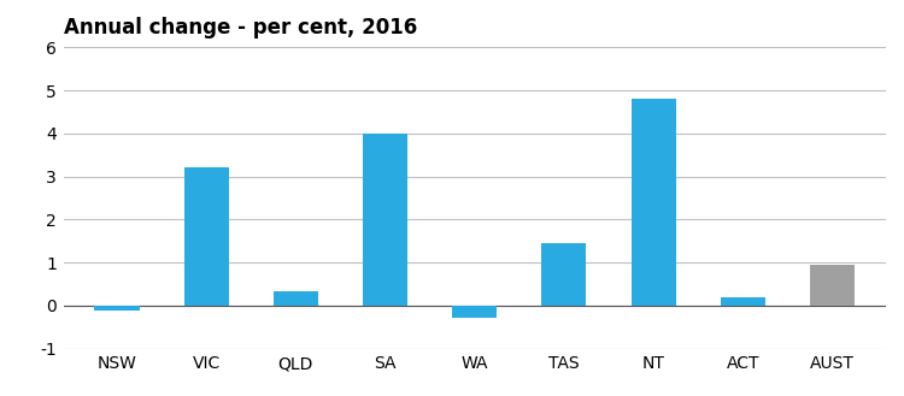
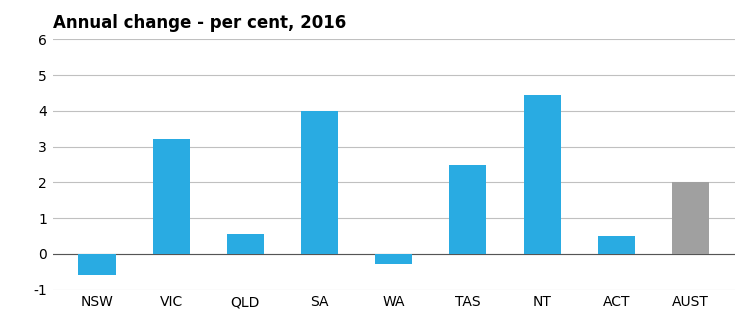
NSW: -0.13 -> -0.60
QLD: 0.32 -> 0.55
TAS: 1.45 -> 2.50
NT: 4.80 -> 4.45
ACT: 0.20 -> 0.50
AUST: 0.95 -> 2.00
